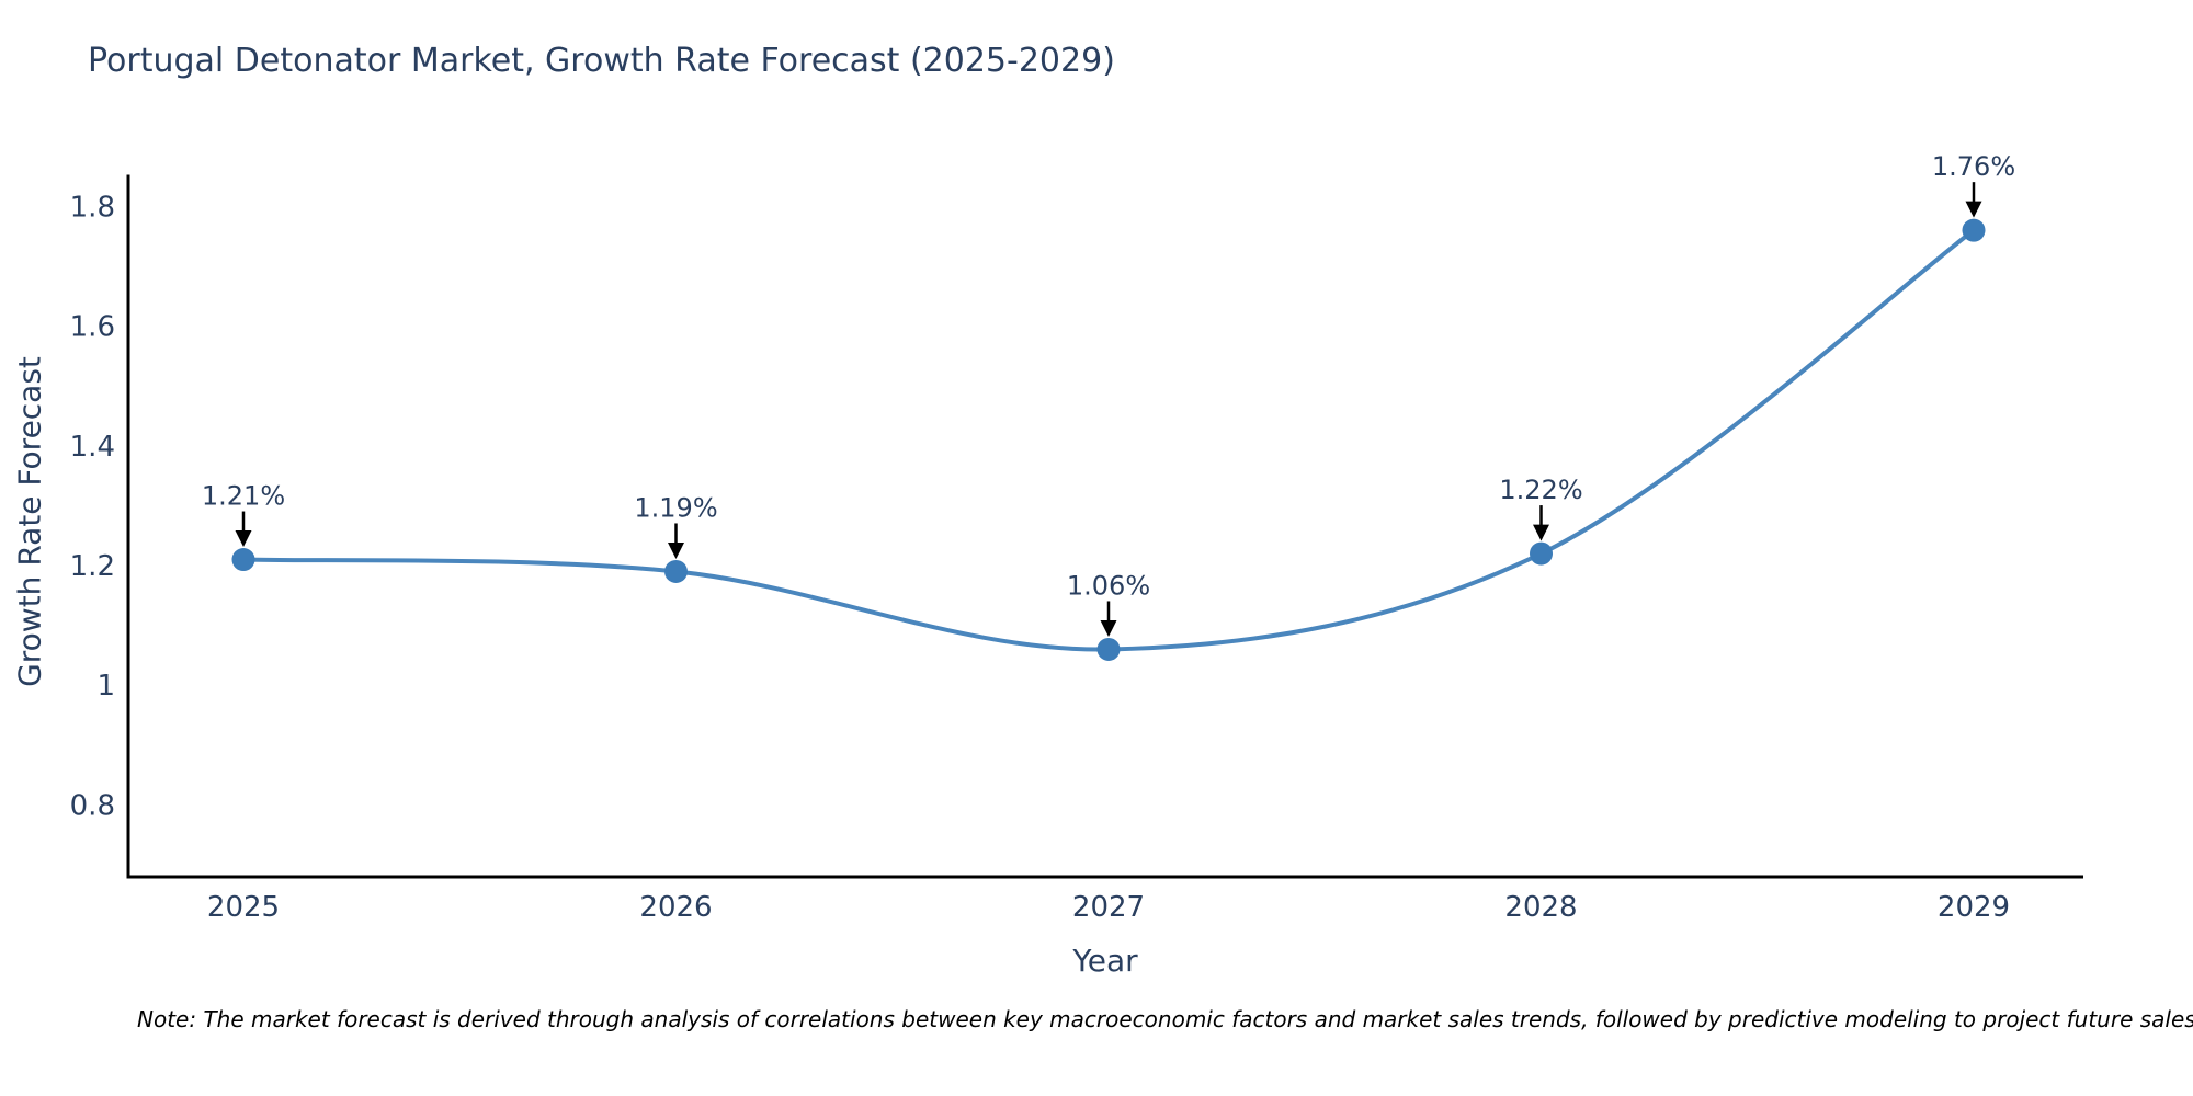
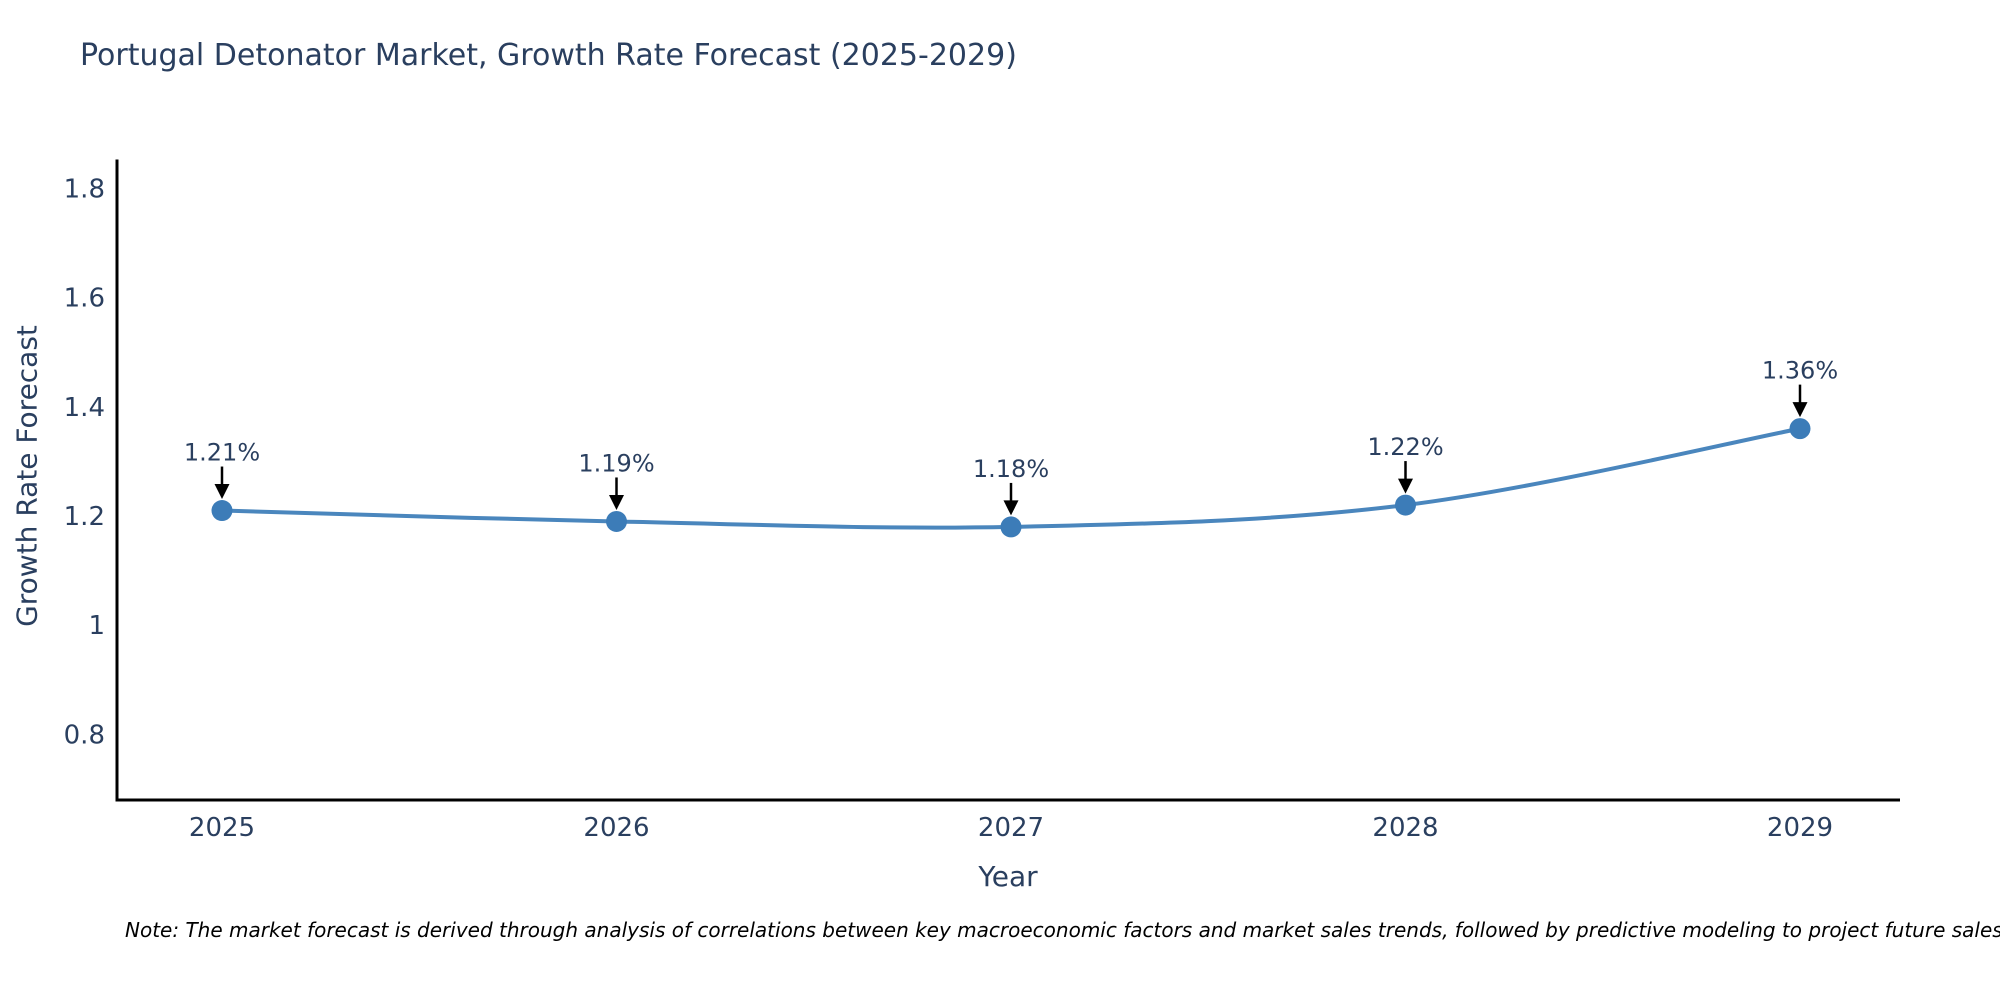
2027: 1.06% -> 1.18%
2029: 1.76% -> 1.36%
